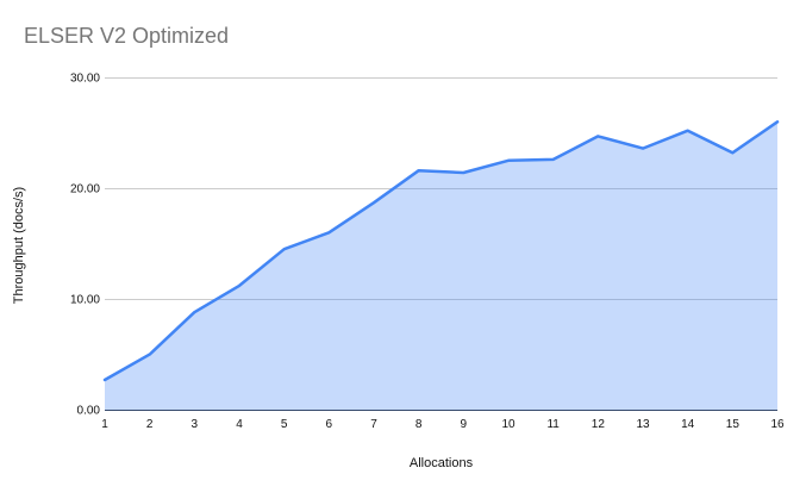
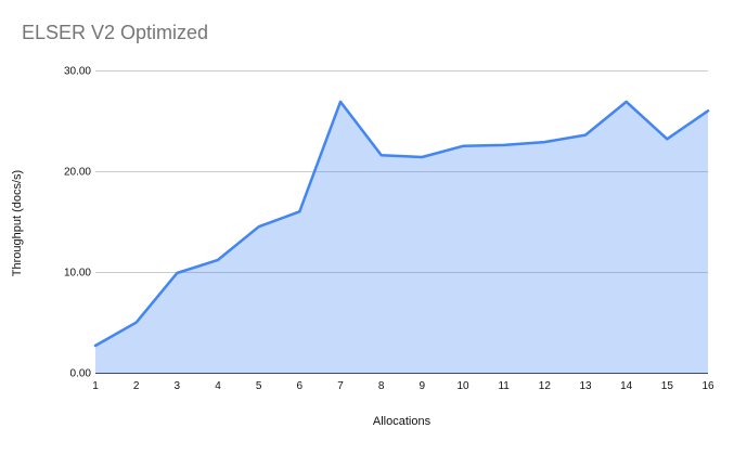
3: 9 -> 10
7: 19 -> 27
12: 25 -> 23
14: 25 -> 27
